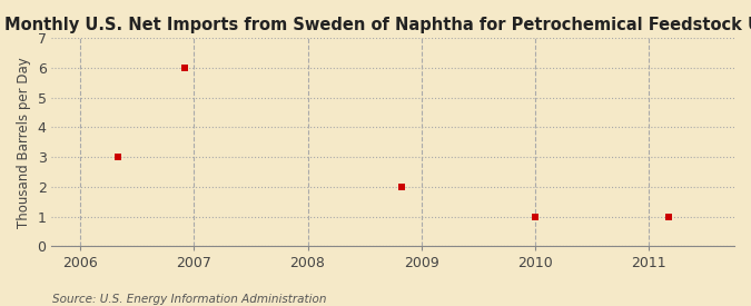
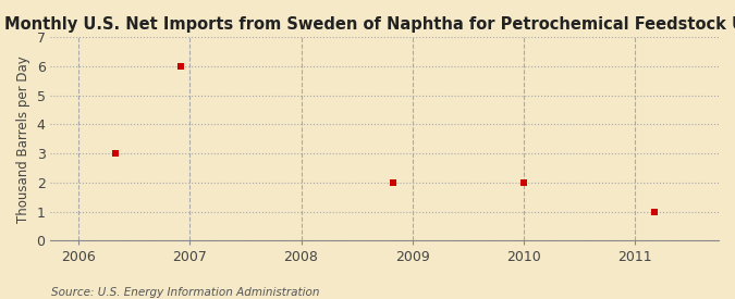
2010: 1 -> 2
